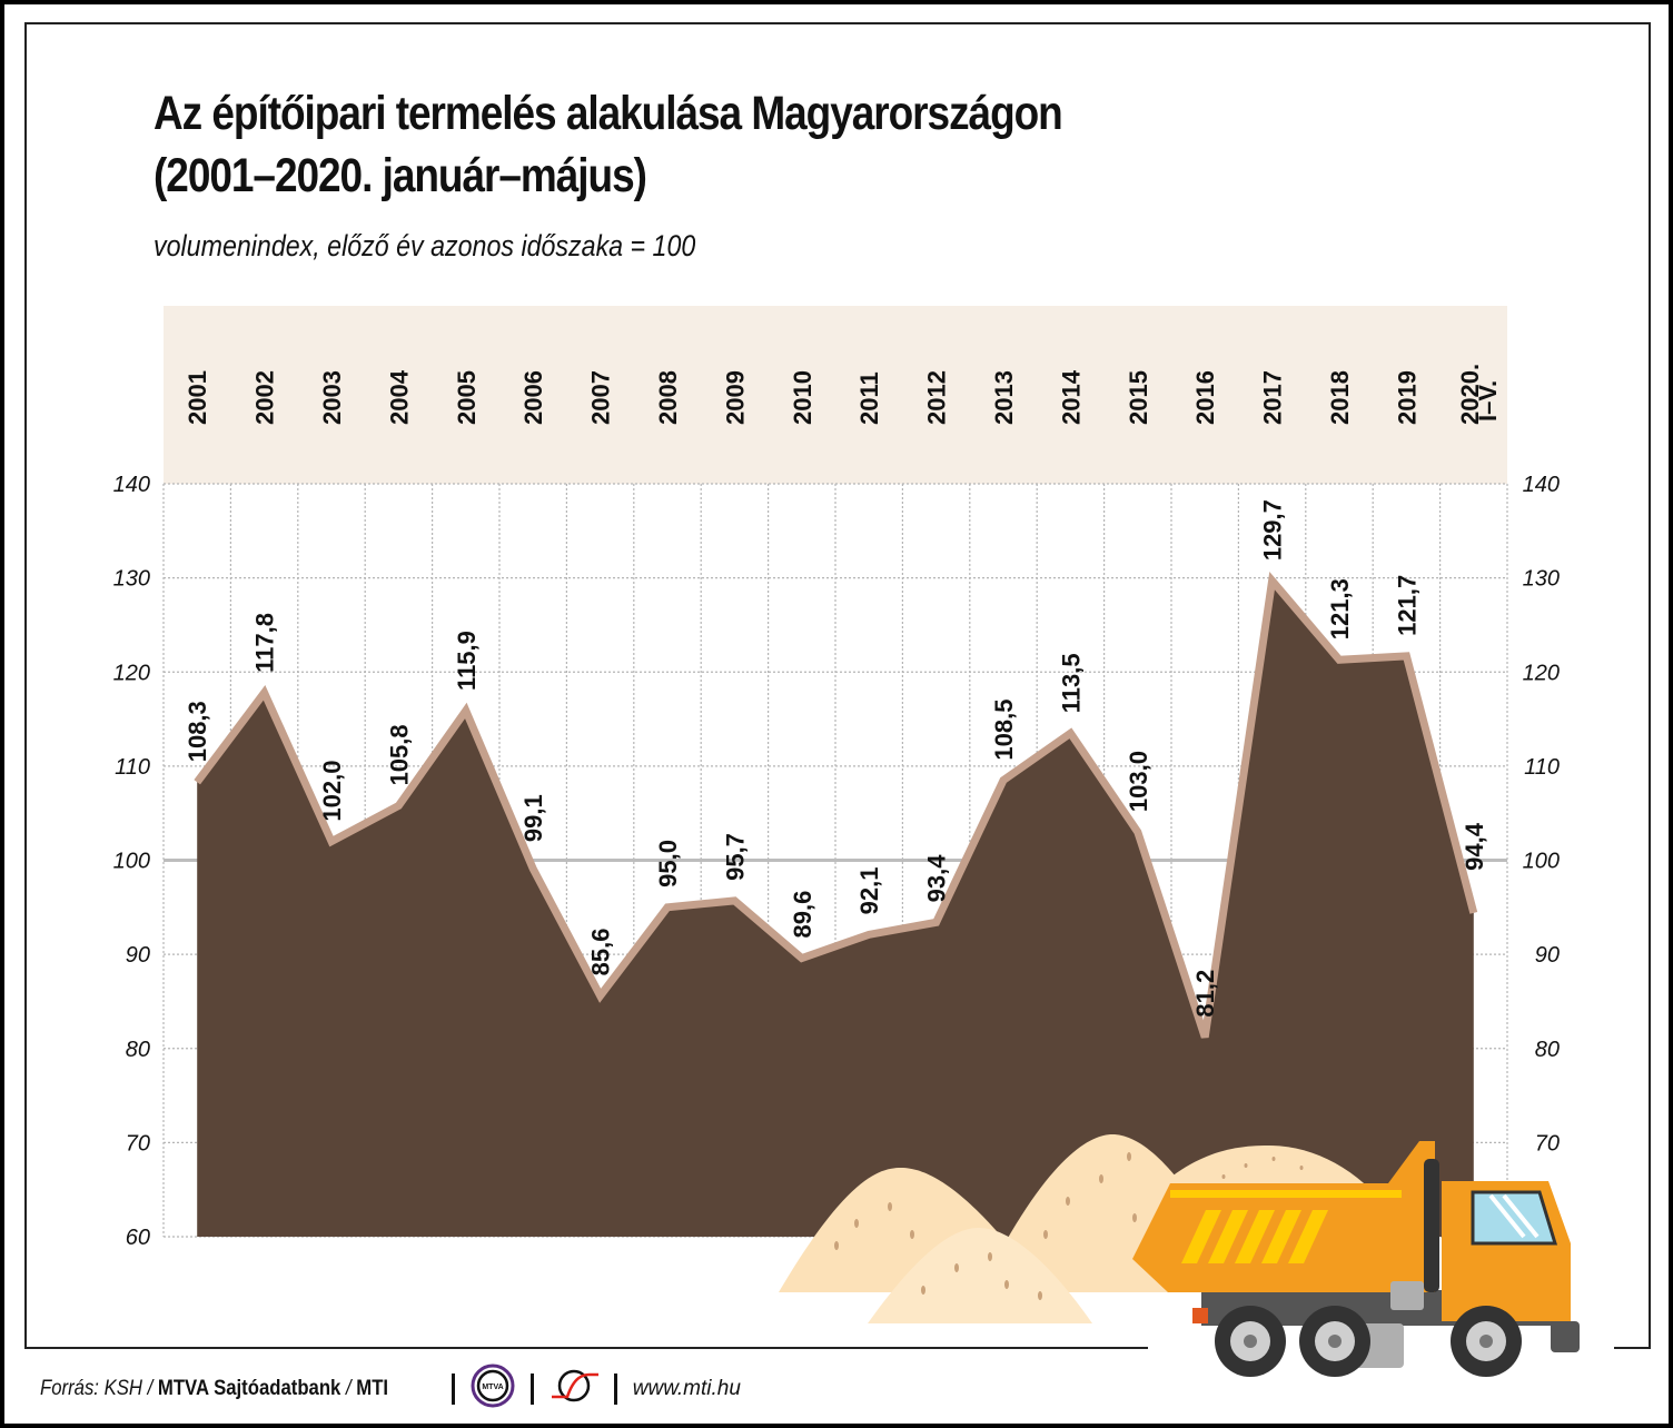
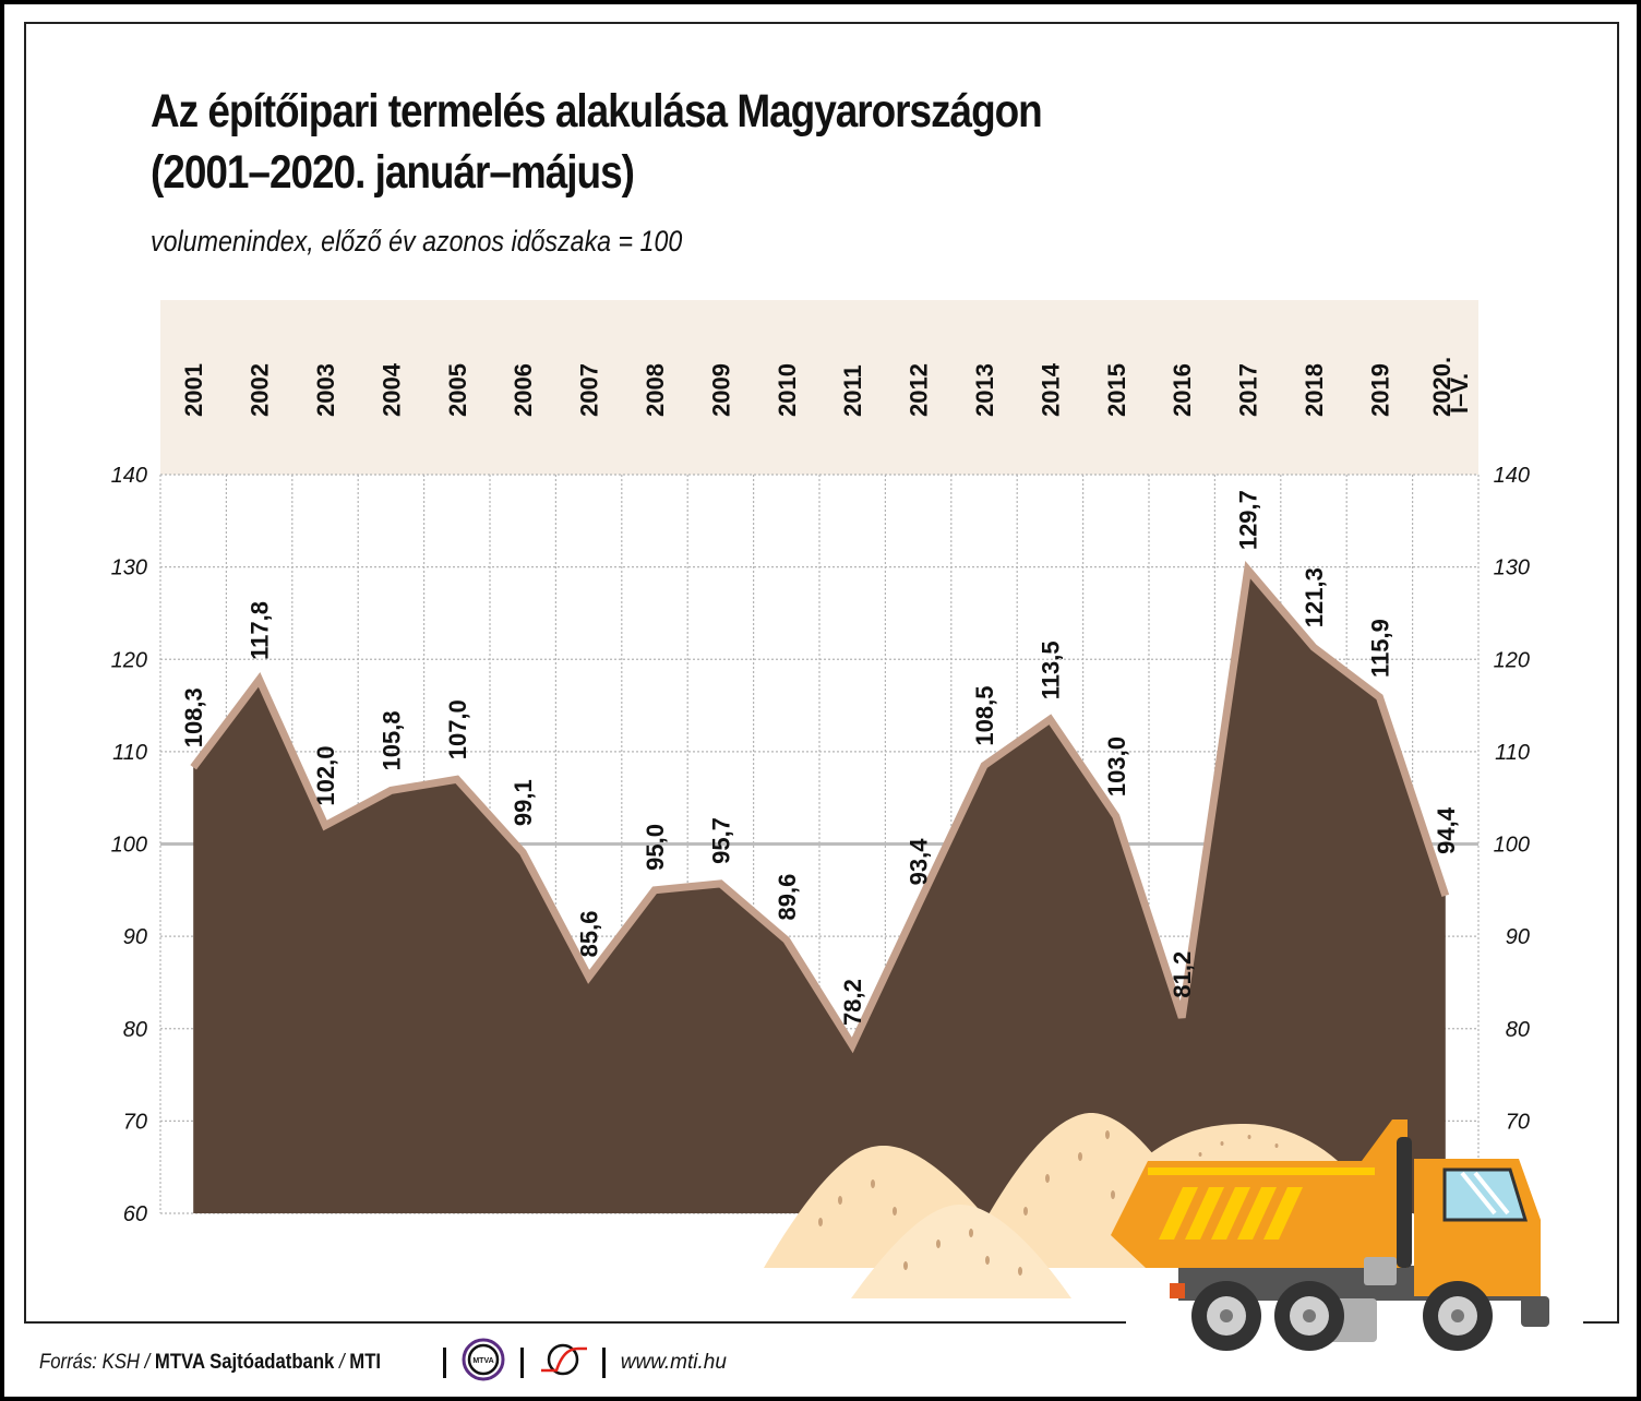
2005: 115,9 -> 107,0
2011: 92,1 -> 78,2
2019: 121,7 -> 115,9
